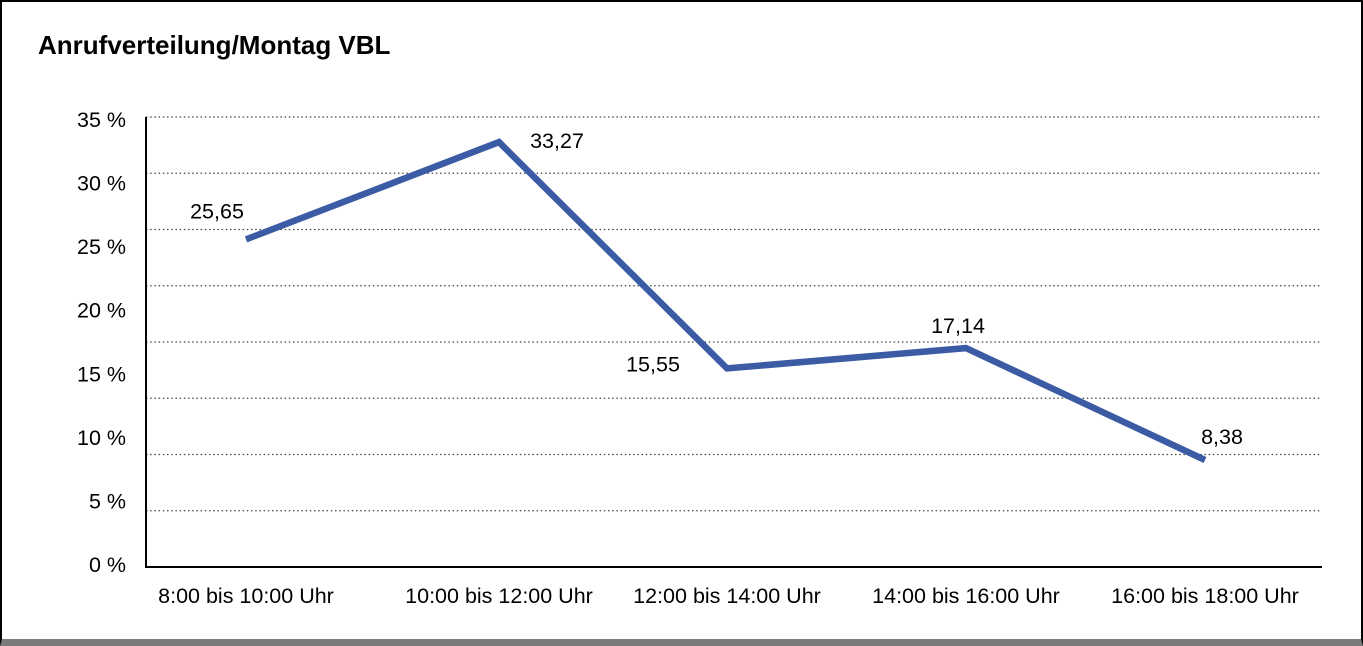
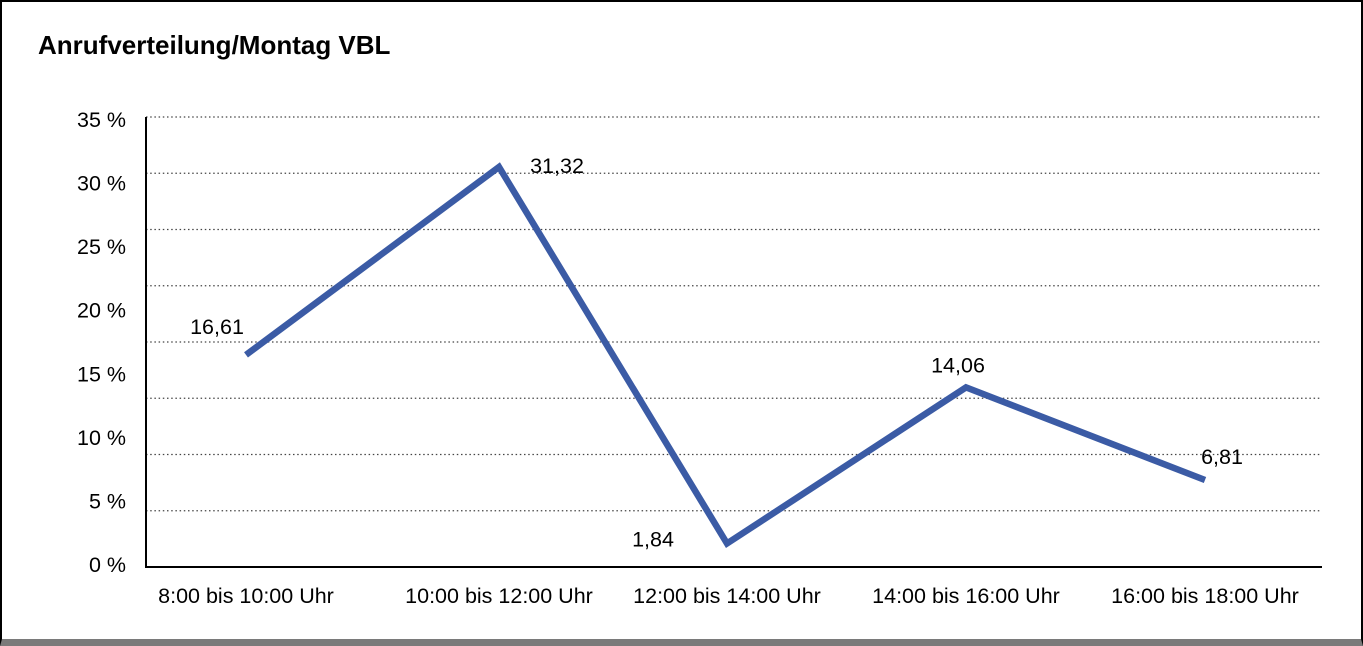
8:00 bis 10:00 Uhr: 25,65 -> 16,61
10:00 bis 12:00 Uhr: 33,27 -> 31,32
12:00 bis 14:00 Uhr: 15,55 -> 1,84
14:00 bis 16:00 Uhr: 17,14 -> 14,06
16:00 bis 18:00 Uhr: 8,38 -> 6,81
